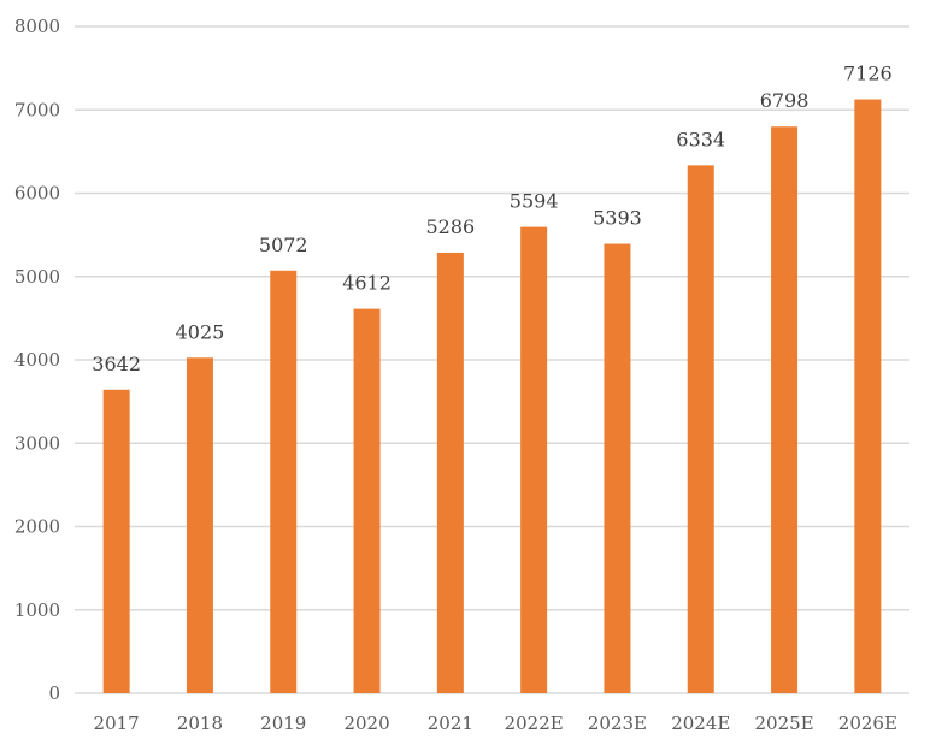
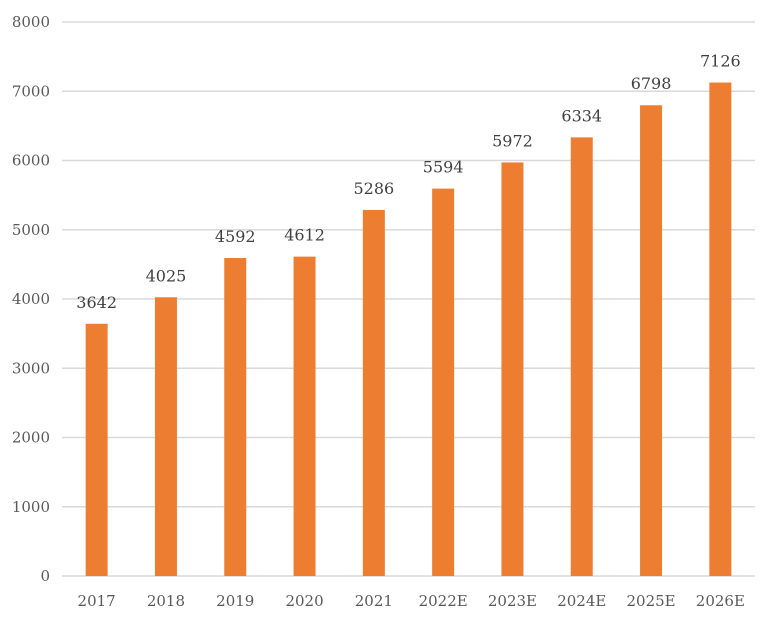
2019: 5072 -> 4592
2023E: 5393 -> 5972
